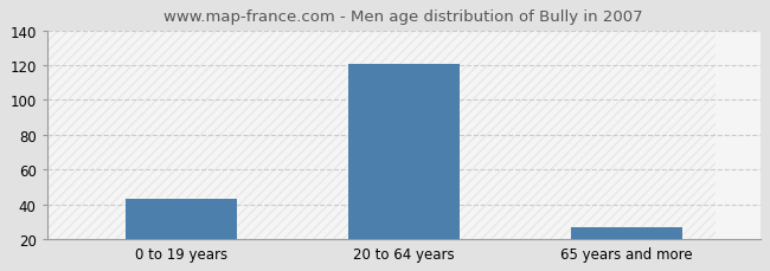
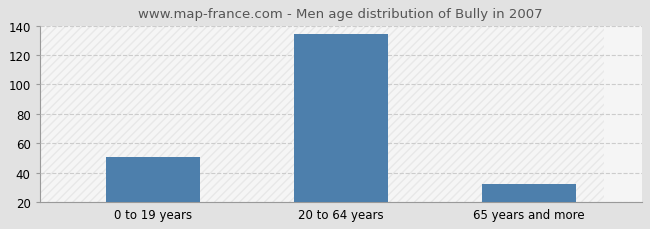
0 to 19 years: 43 -> 51
20 to 64 years: 121 -> 134
65 years and more: 27 -> 32
